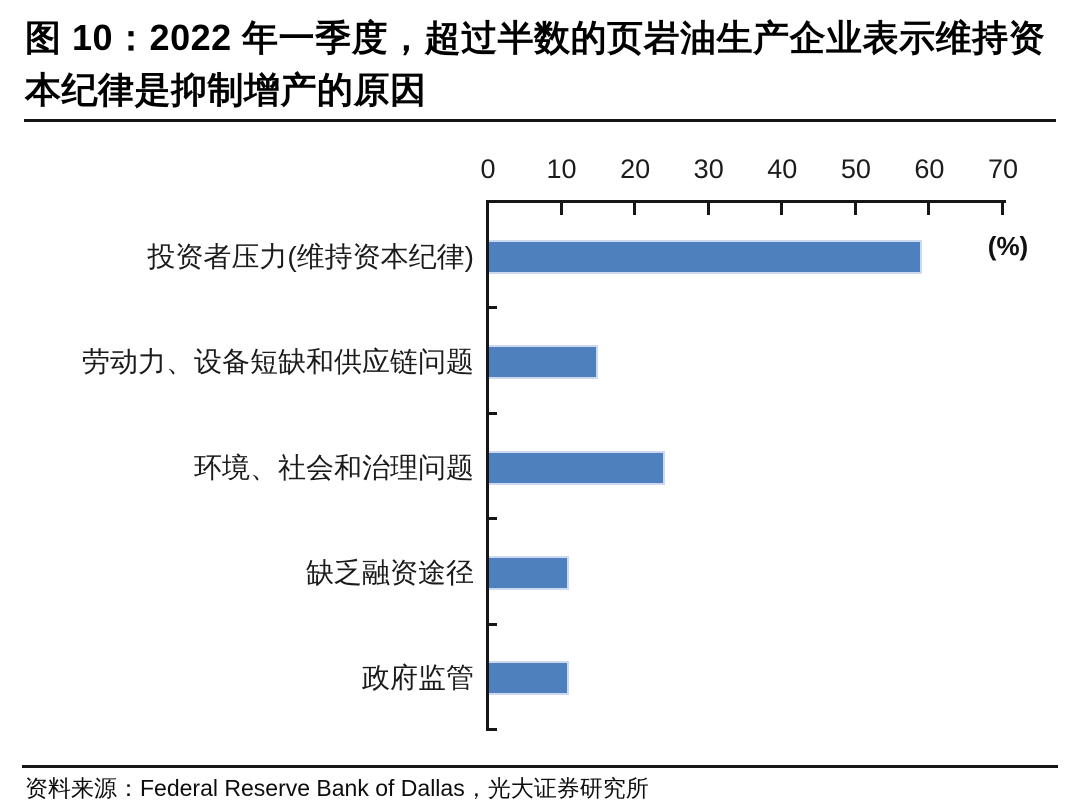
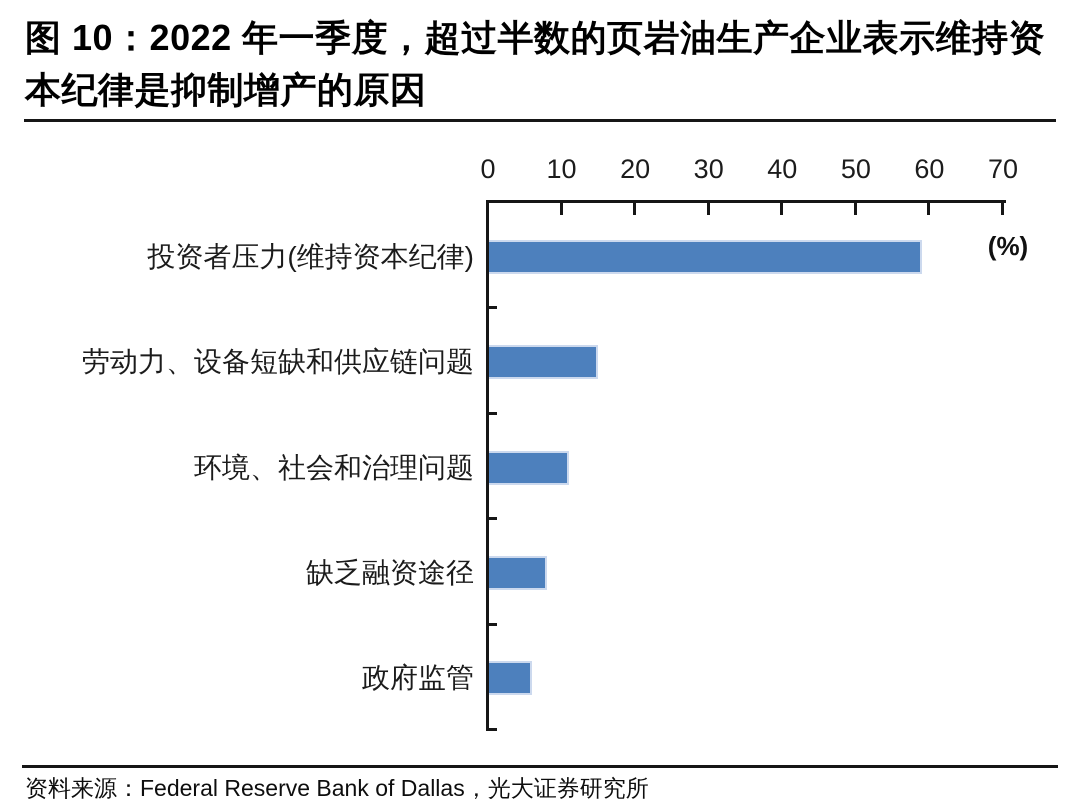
环境、社会和治理问题: 24 -> 11
缺乏融资途径: 11 -> 8
政府监管: 11 -> 6
